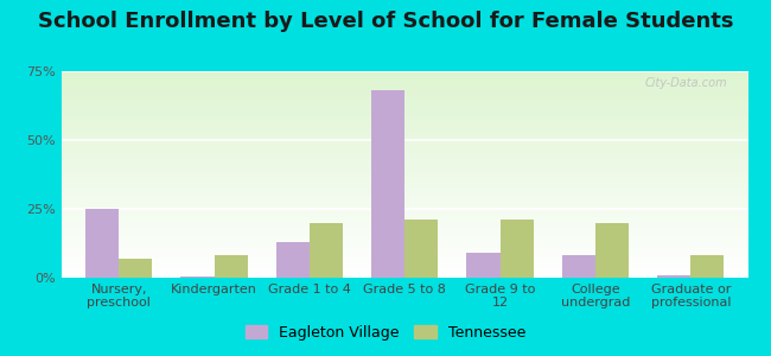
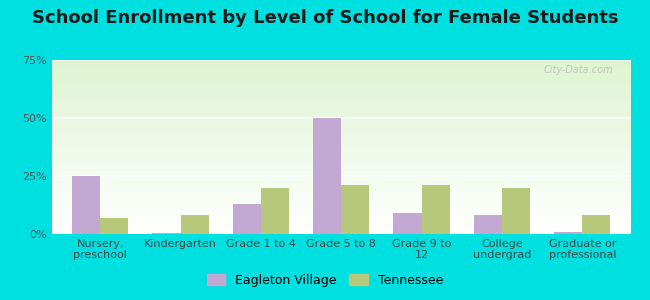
Eagleton Village/Grade 5 to 8: 68.0% -> 50.0%
